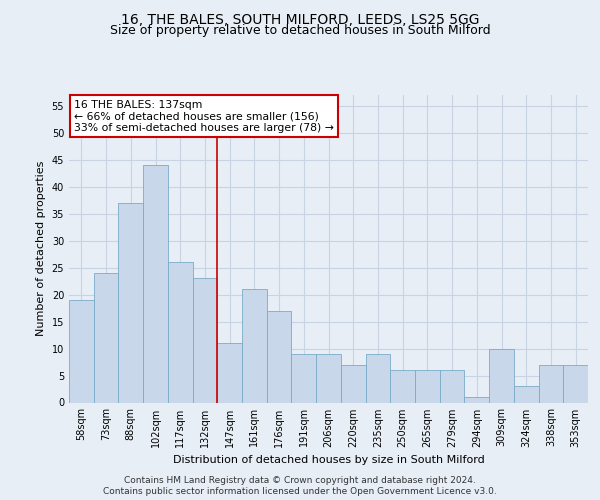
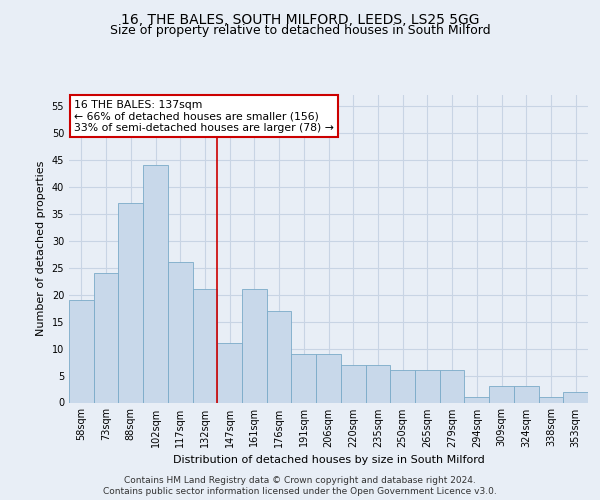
132sqm: 23 -> 21
235sqm: 9 -> 7
309sqm: 10 -> 3
338sqm: 7 -> 1
353sqm: 7 -> 2
